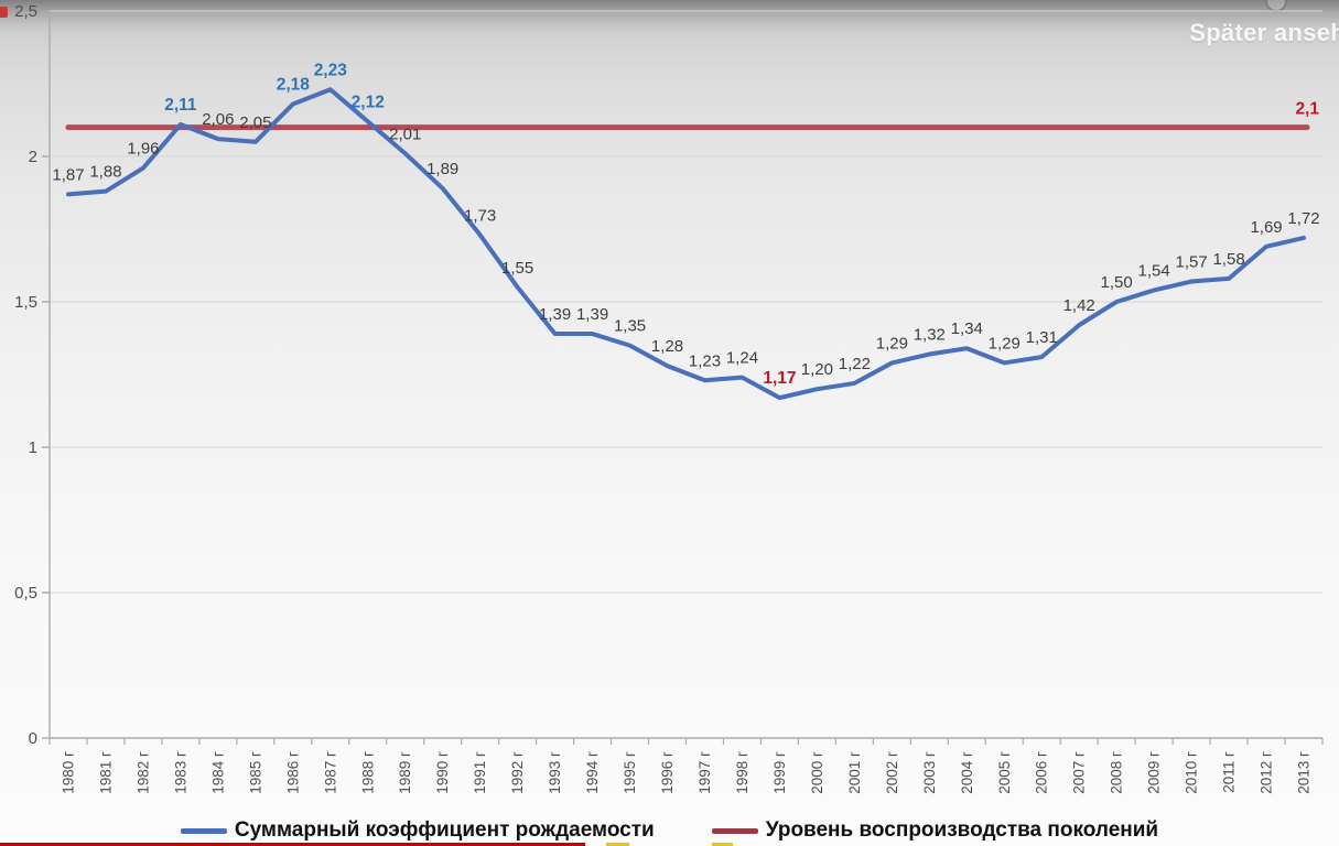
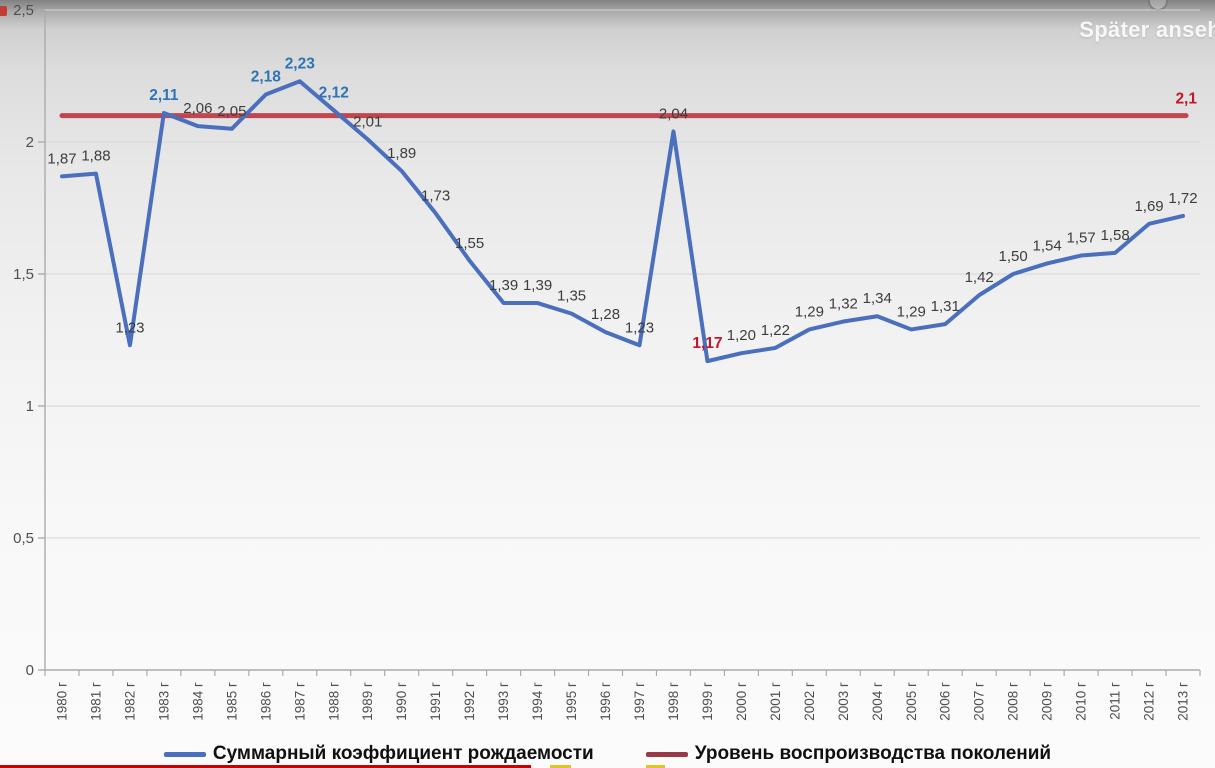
1982 г: 1,96 -> 1,23
1998 г: 1,24 -> 2,04
